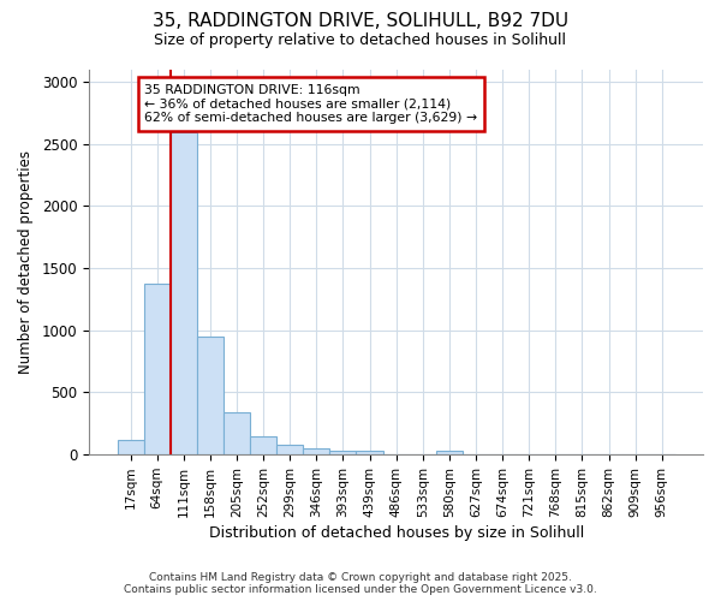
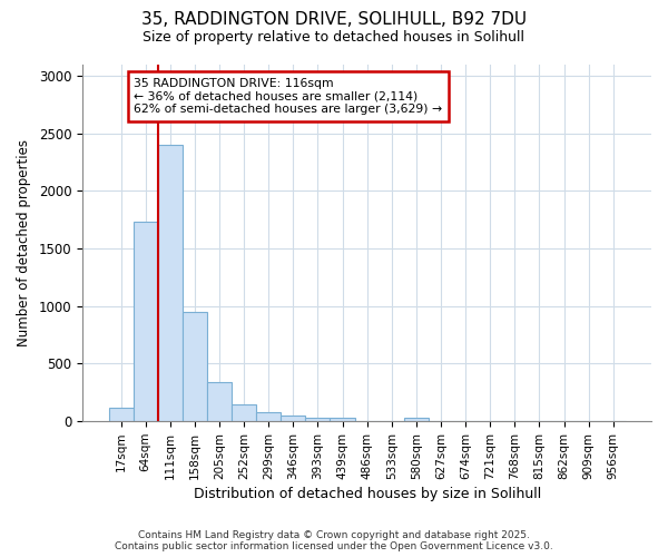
64sqm: 1370 -> 1730
111sqm: 2590 -> 2400
